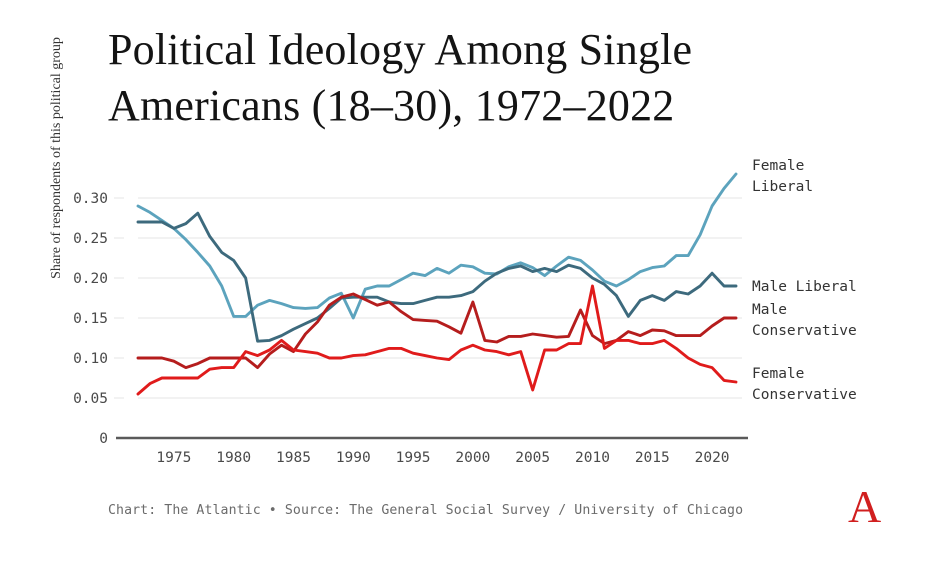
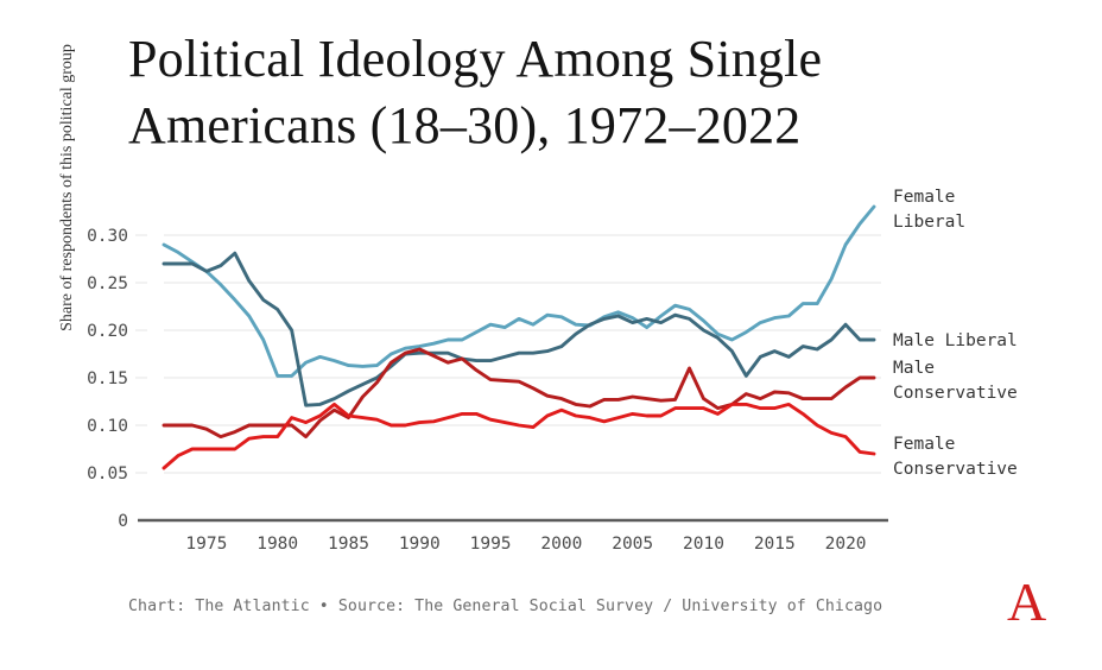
Female Liberal/1990: 0.15 -> 0.18
Male Conservative/2000: 0.17 -> 0.13
Female Conservative/2005: 0.06 -> 0.11
Female Conservative/2010: 0.19 -> 0.12
